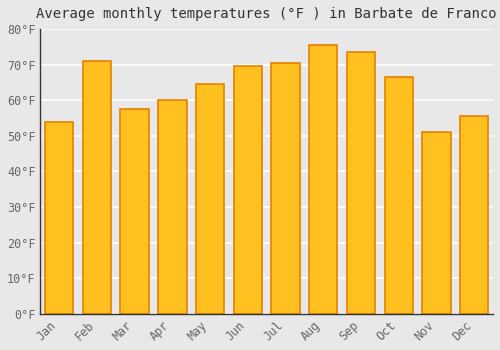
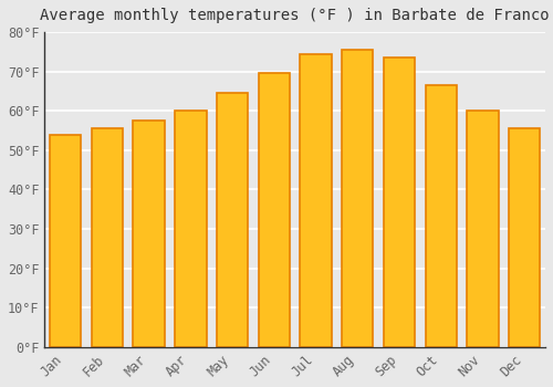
Feb: 71.0°F -> 55.5°F
Jul: 70.5°F -> 74.5°F
Nov: 51.0°F -> 60.0°F
